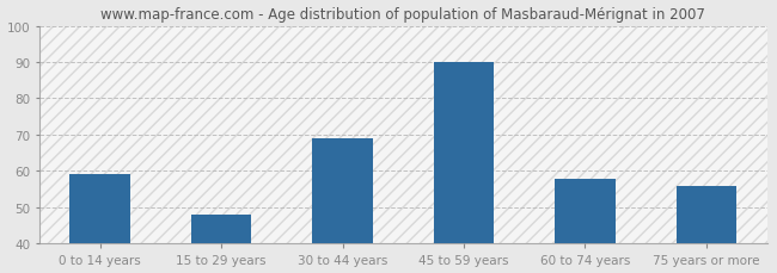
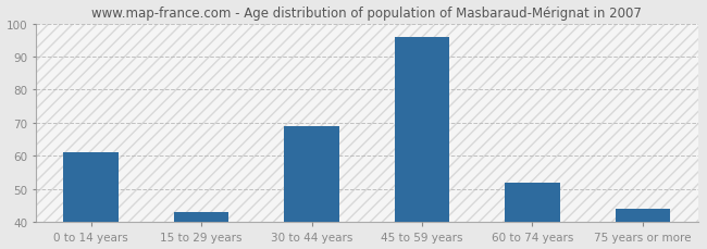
0 to 14 years: 59 -> 61
15 to 29 years: 48 -> 43
45 to 59 years: 90 -> 96
60 to 74 years: 58 -> 52
75 years or more: 56 -> 44
